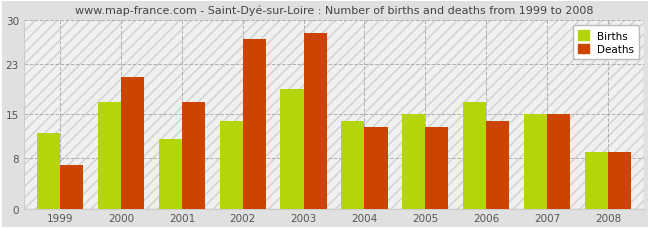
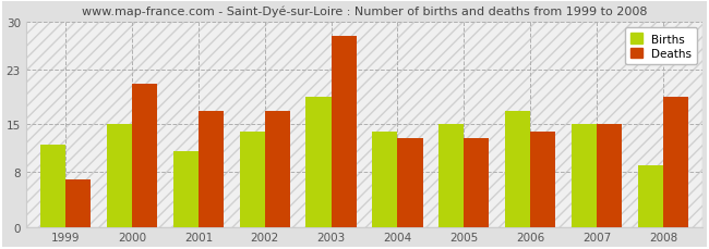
Births/2000: 17 -> 15
Deaths/2002: 27 -> 17
Deaths/2008: 9 -> 19
